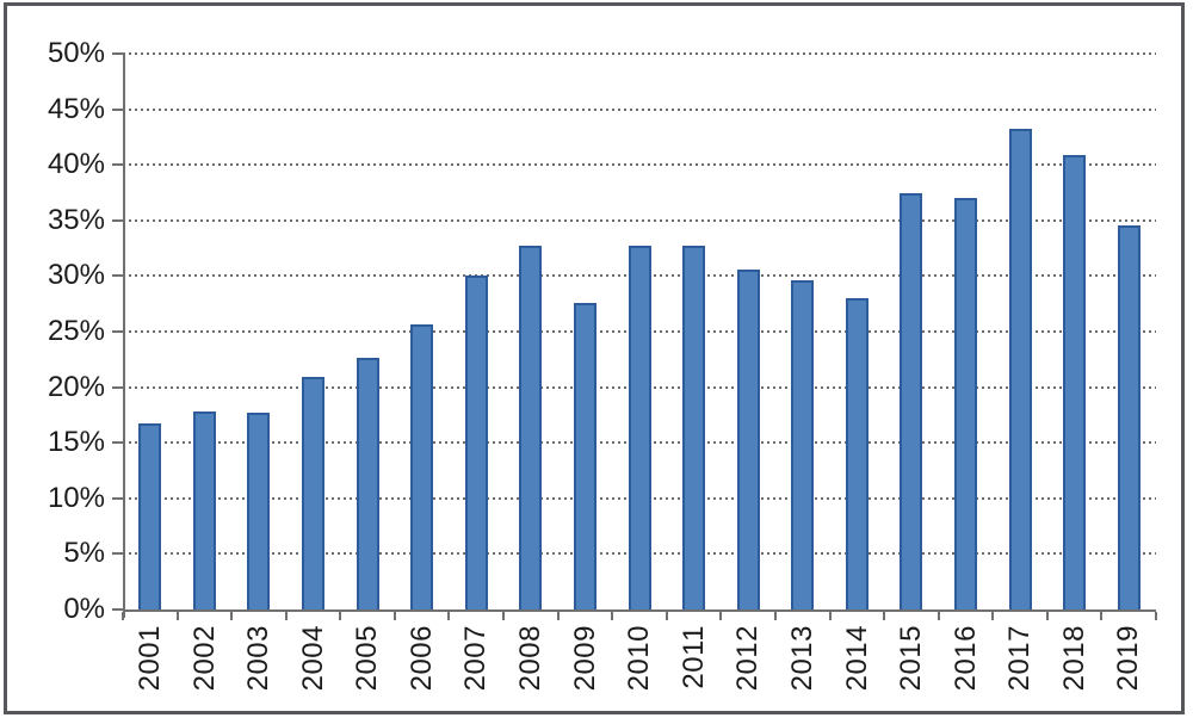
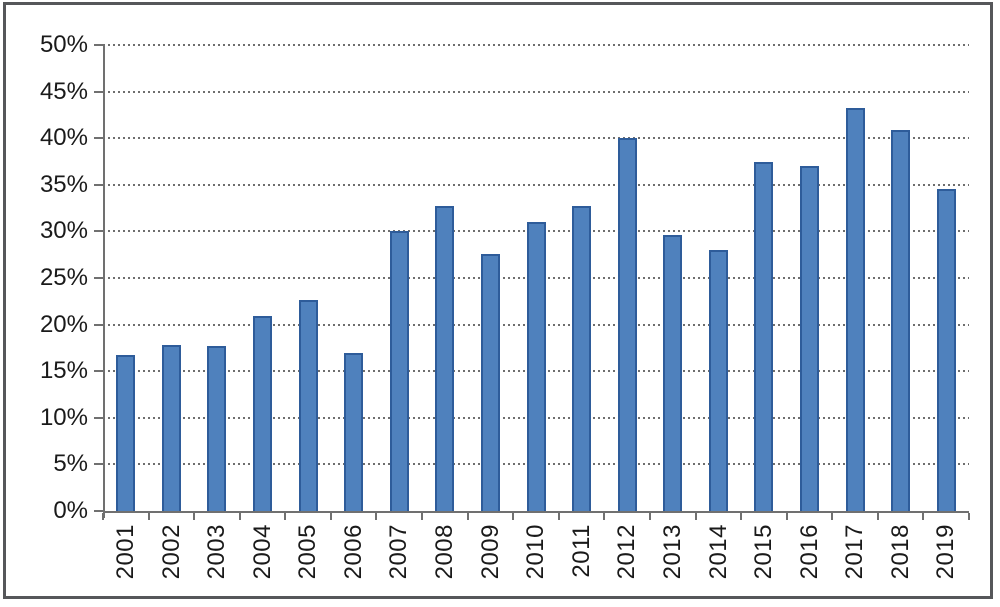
2006: 26% -> 17%
2010: 33% -> 31%
2012: 31% -> 40%
